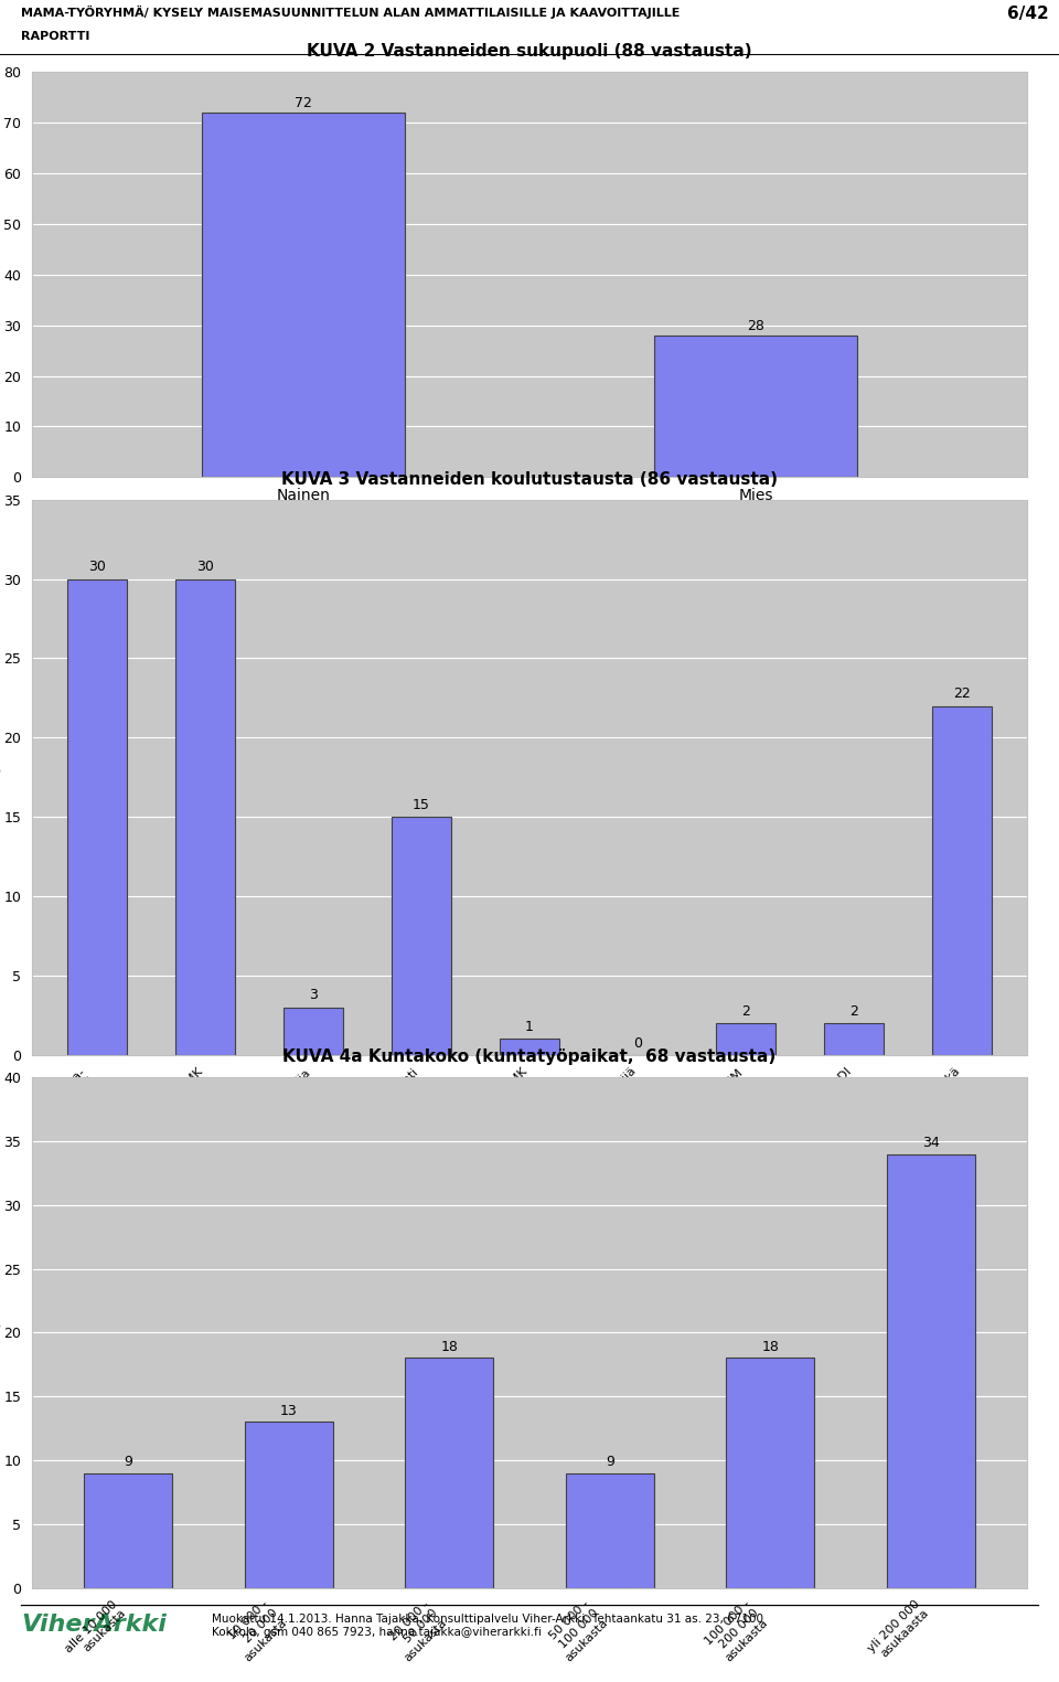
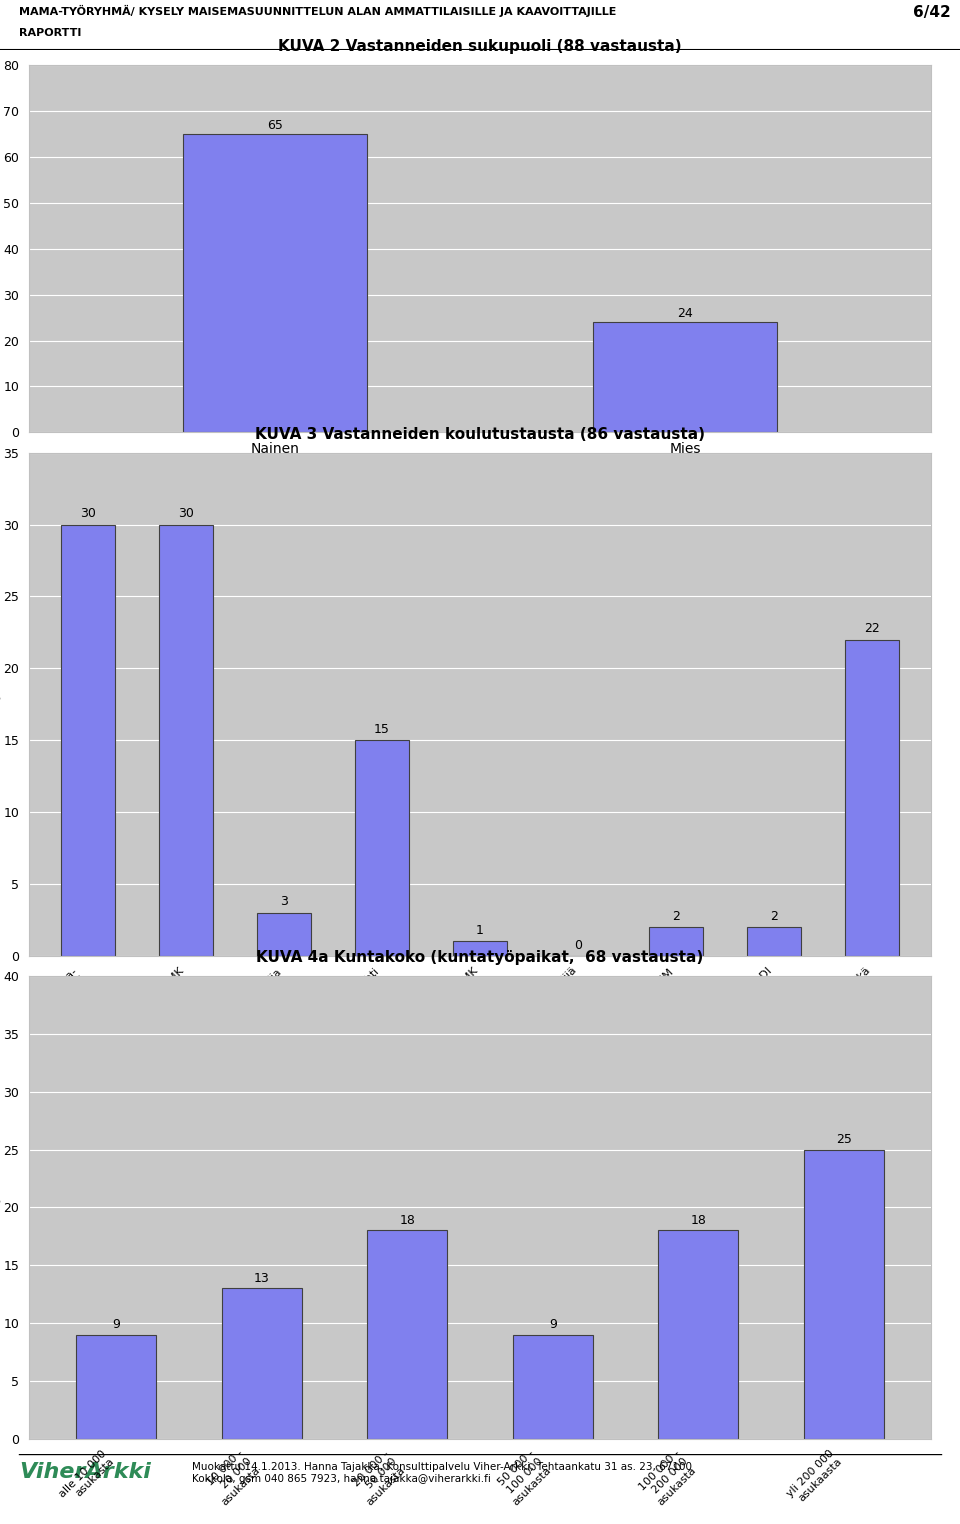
KUVA 2 Vastanneiden sukupuoli (88 vastausta)/Nainen: 72 -> 65
KUVA 2 Vastanneiden sukupuoli (88 vastausta)/Mies: 28 -> 24
KUVA 4a Kuntakoko (kuntatyöpaikat, 68 vastausta)/yli 200 000 asukaasta: 34 -> 25
